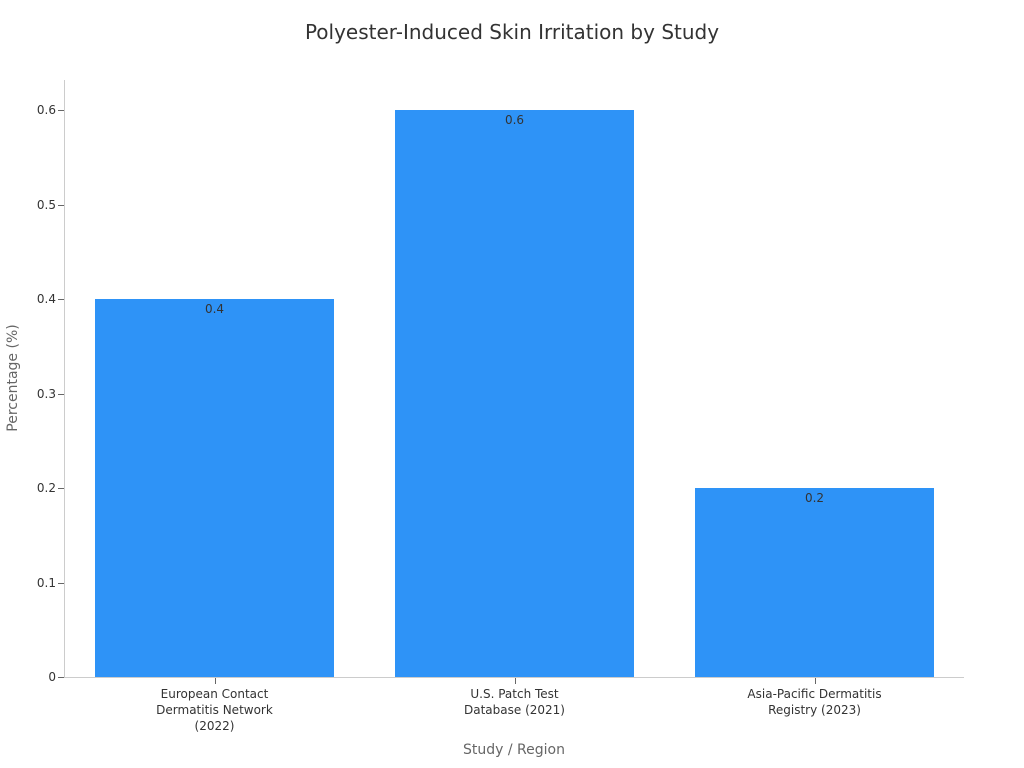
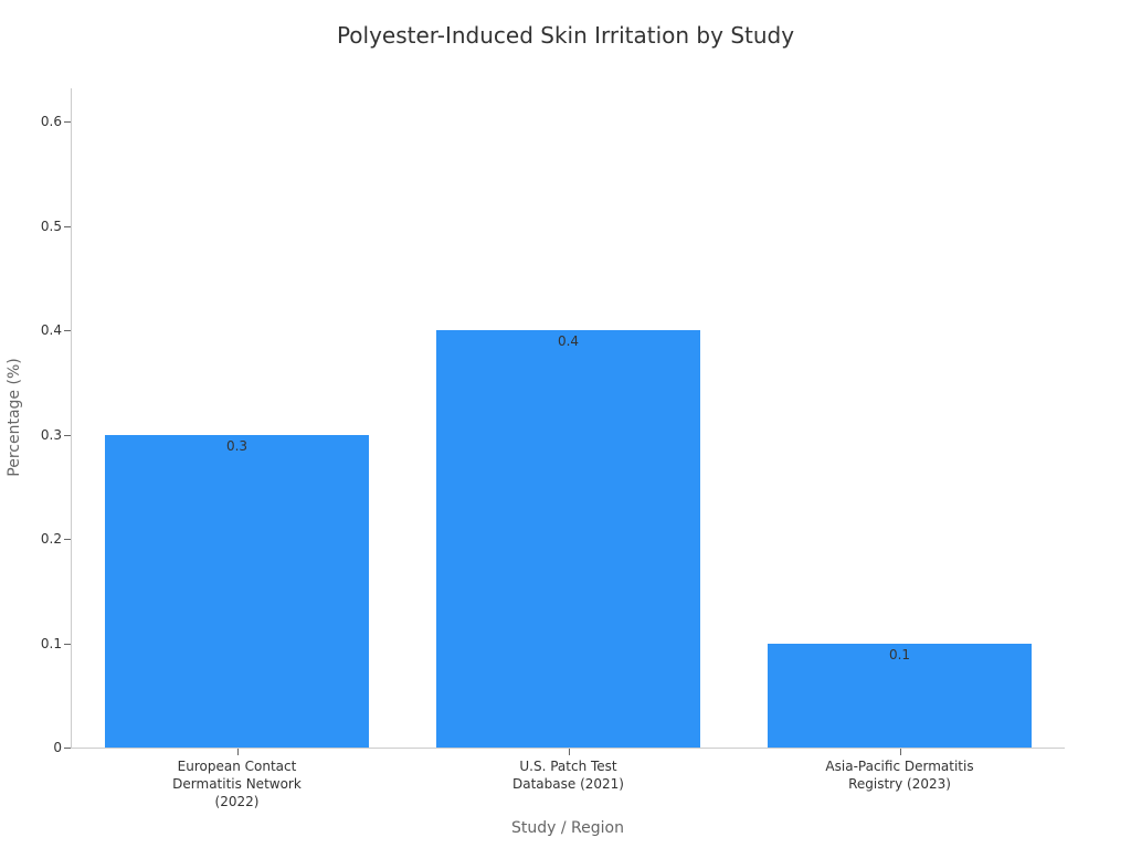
European Contact Dermatitis Network (2022): 0.4 -> 0.3
U.S. Patch Test Database (2021): 0.6 -> 0.4
Asia-Pacific Dermatitis Registry (2023): 0.2 -> 0.1
